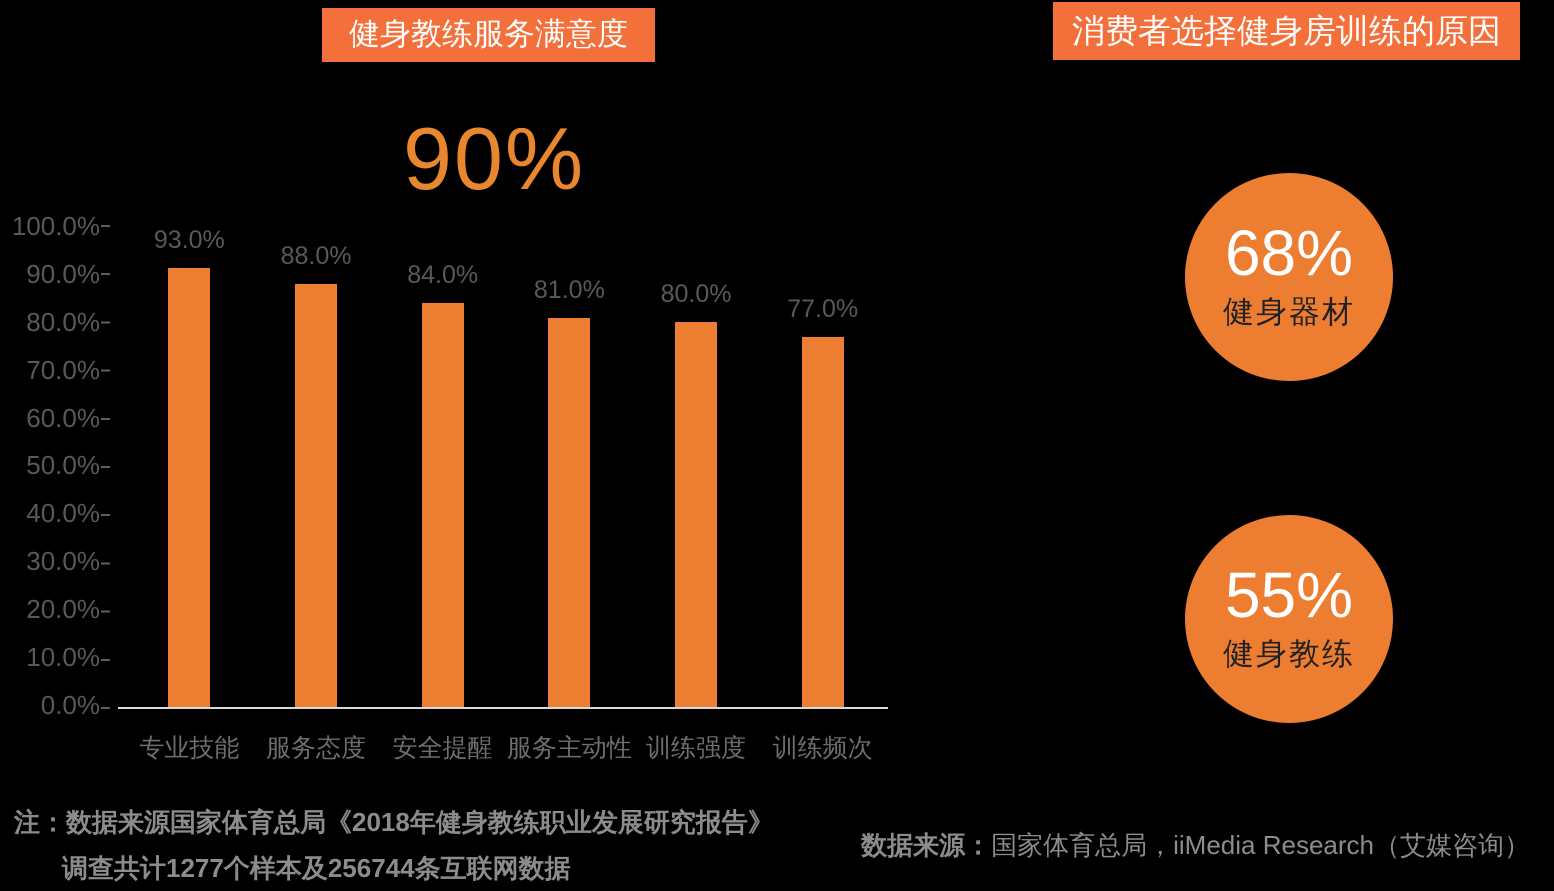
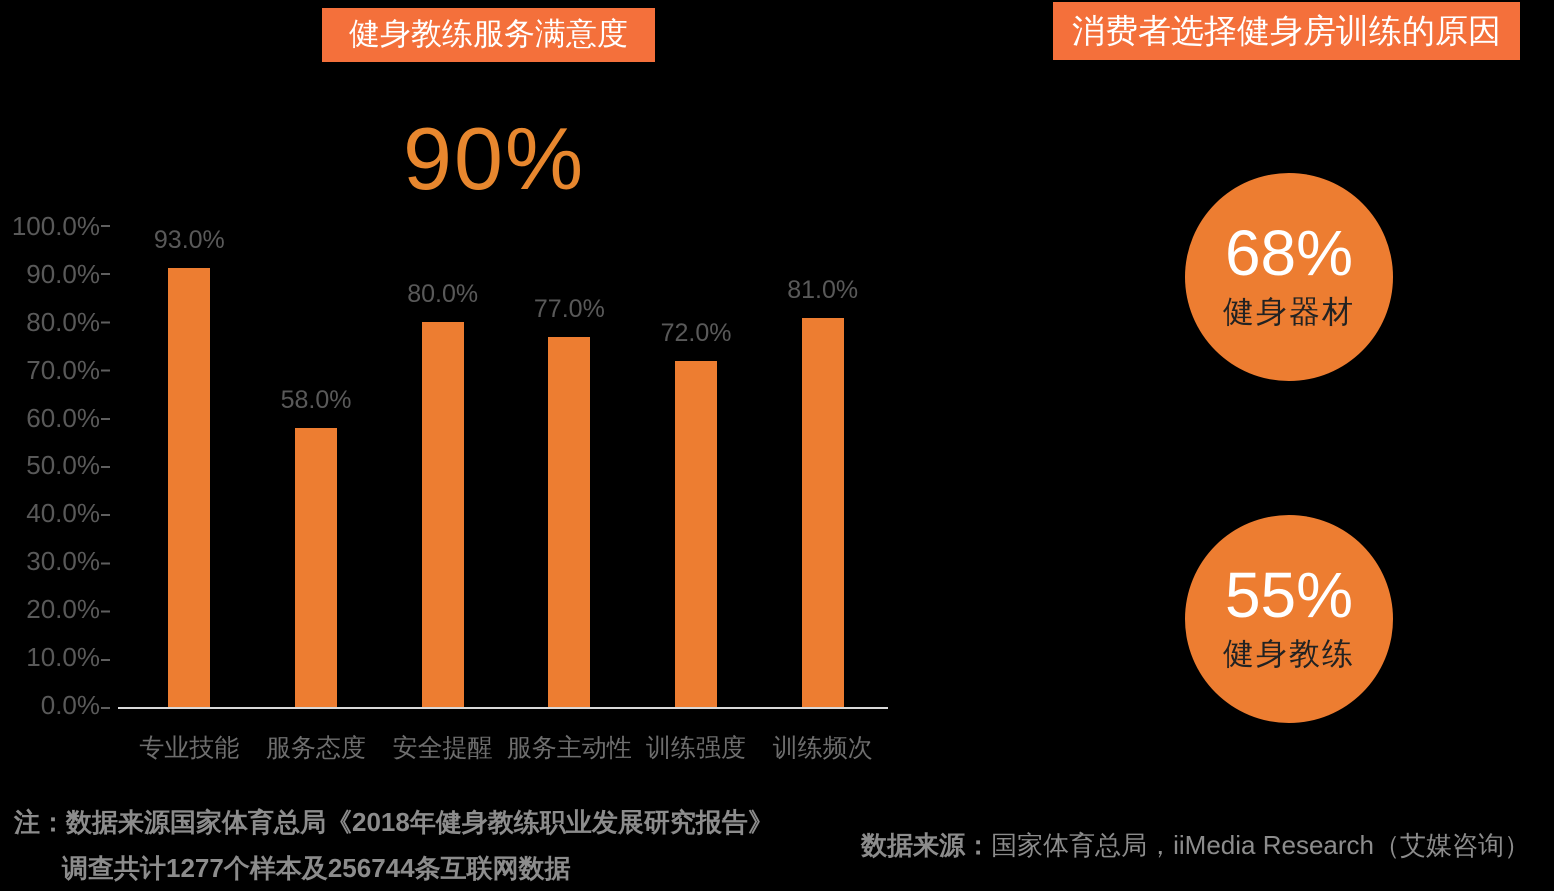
健身教练服务满意度/服务态度: 88.0% -> 58.0%
健身教练服务满意度/安全提醒: 84.0% -> 80.0%
健身教练服务满意度/服务主动性: 81.0% -> 77.0%
健身教练服务满意度/训练强度: 80.0% -> 72.0%
健身教练服务满意度/训练频次: 77.0% -> 81.0%
